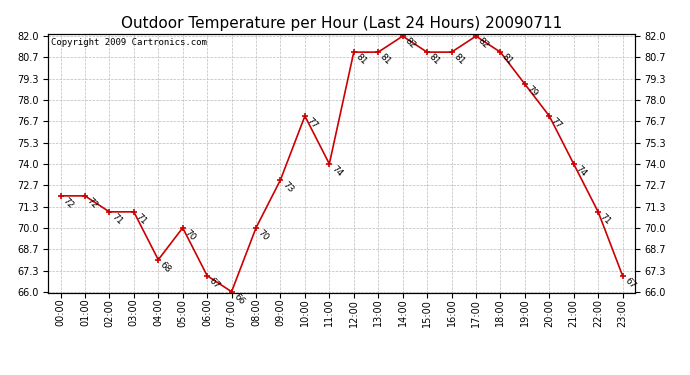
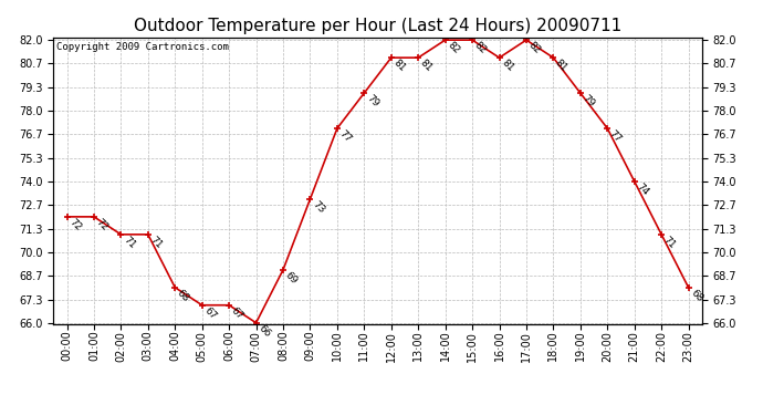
05:00: 70 -> 67
08:00: 70 -> 69
11:00: 74 -> 79
15:00: 81 -> 82
23:00: 67 -> 68
